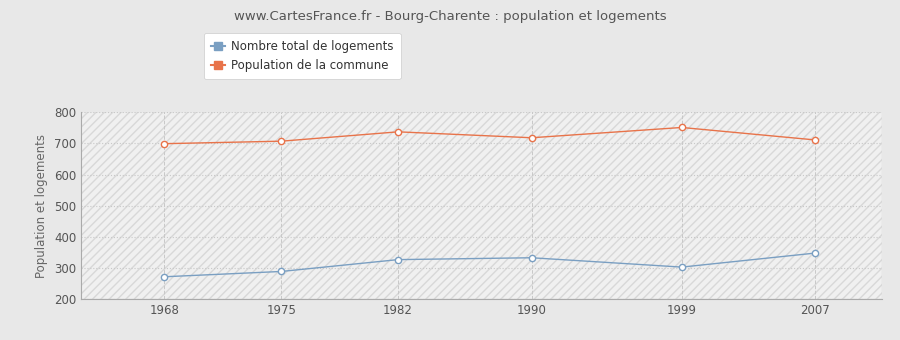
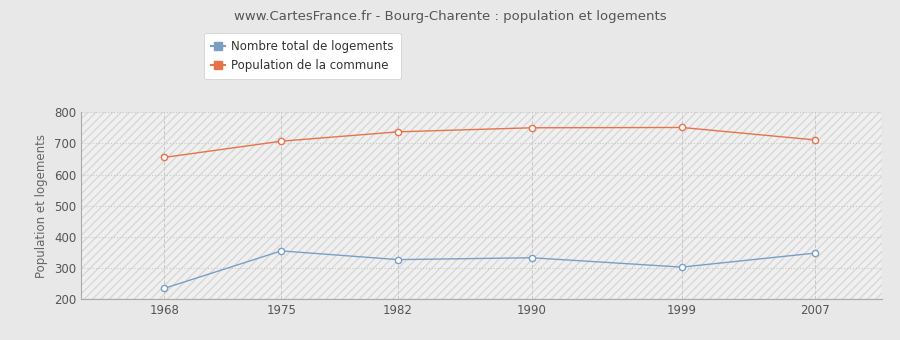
Nombre total de logements/1968: 272 -> 235
Population de la commune/1968: 699 -> 655
Nombre total de logements/1975: 289 -> 355
Population de la commune/1990: 718 -> 750
